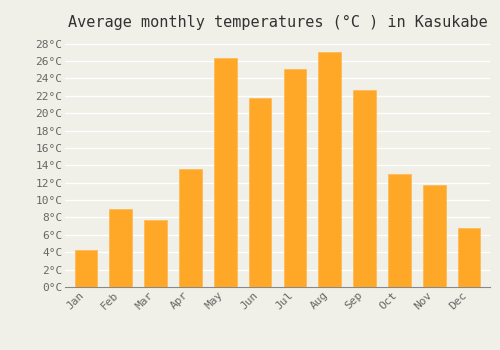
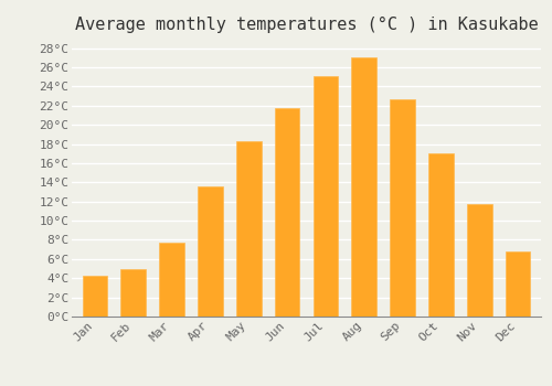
Feb: 9.0°C -> 4.9°C
May: 26.4°C -> 18.3°C
Oct: 13.0°C -> 17.0°C
